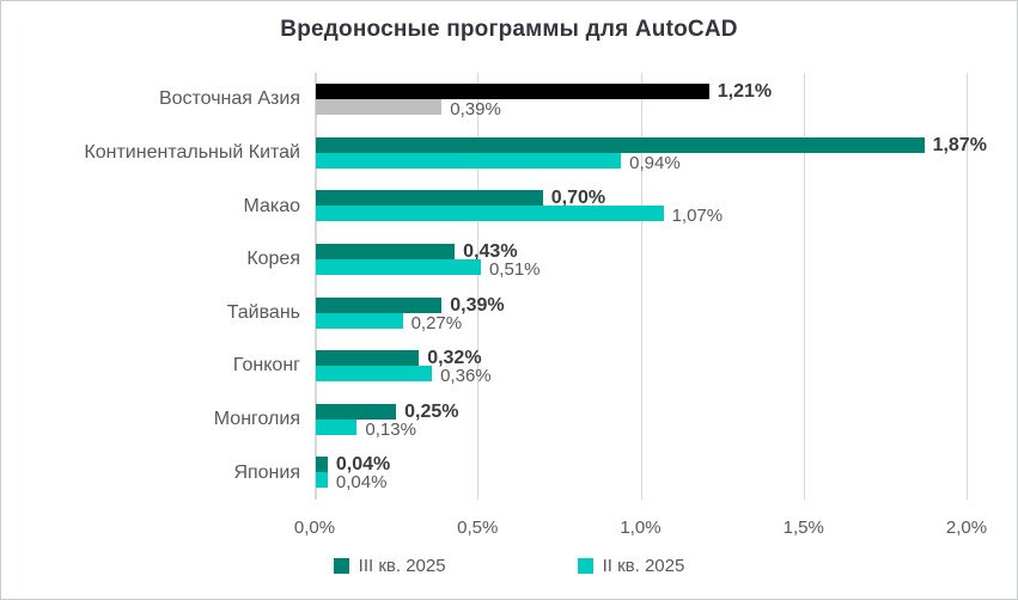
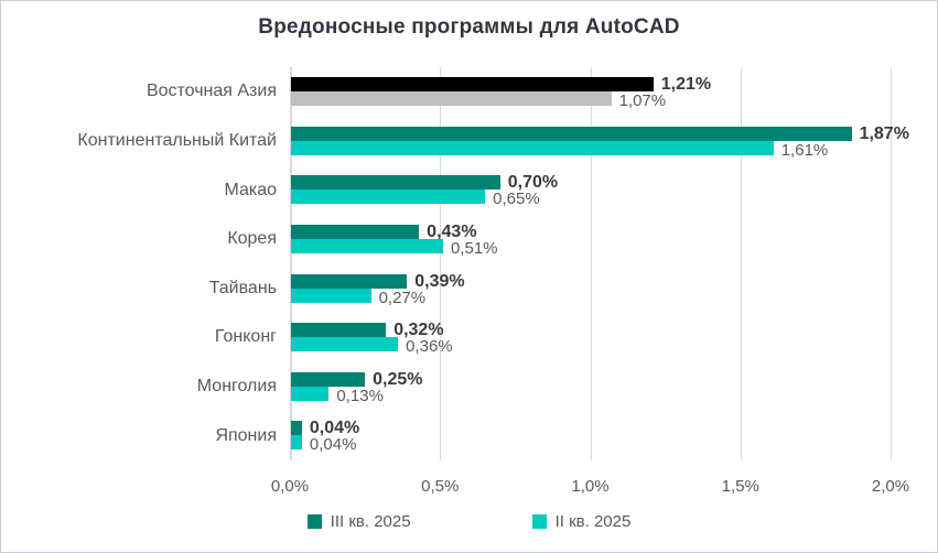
II кв. 2025/Восточная Азия: 0,39% -> 1,07%
II кв. 2025/Континентальный Китай: 0,94% -> 1,61%
II кв. 2025/Макао: 1,07% -> 0,65%
